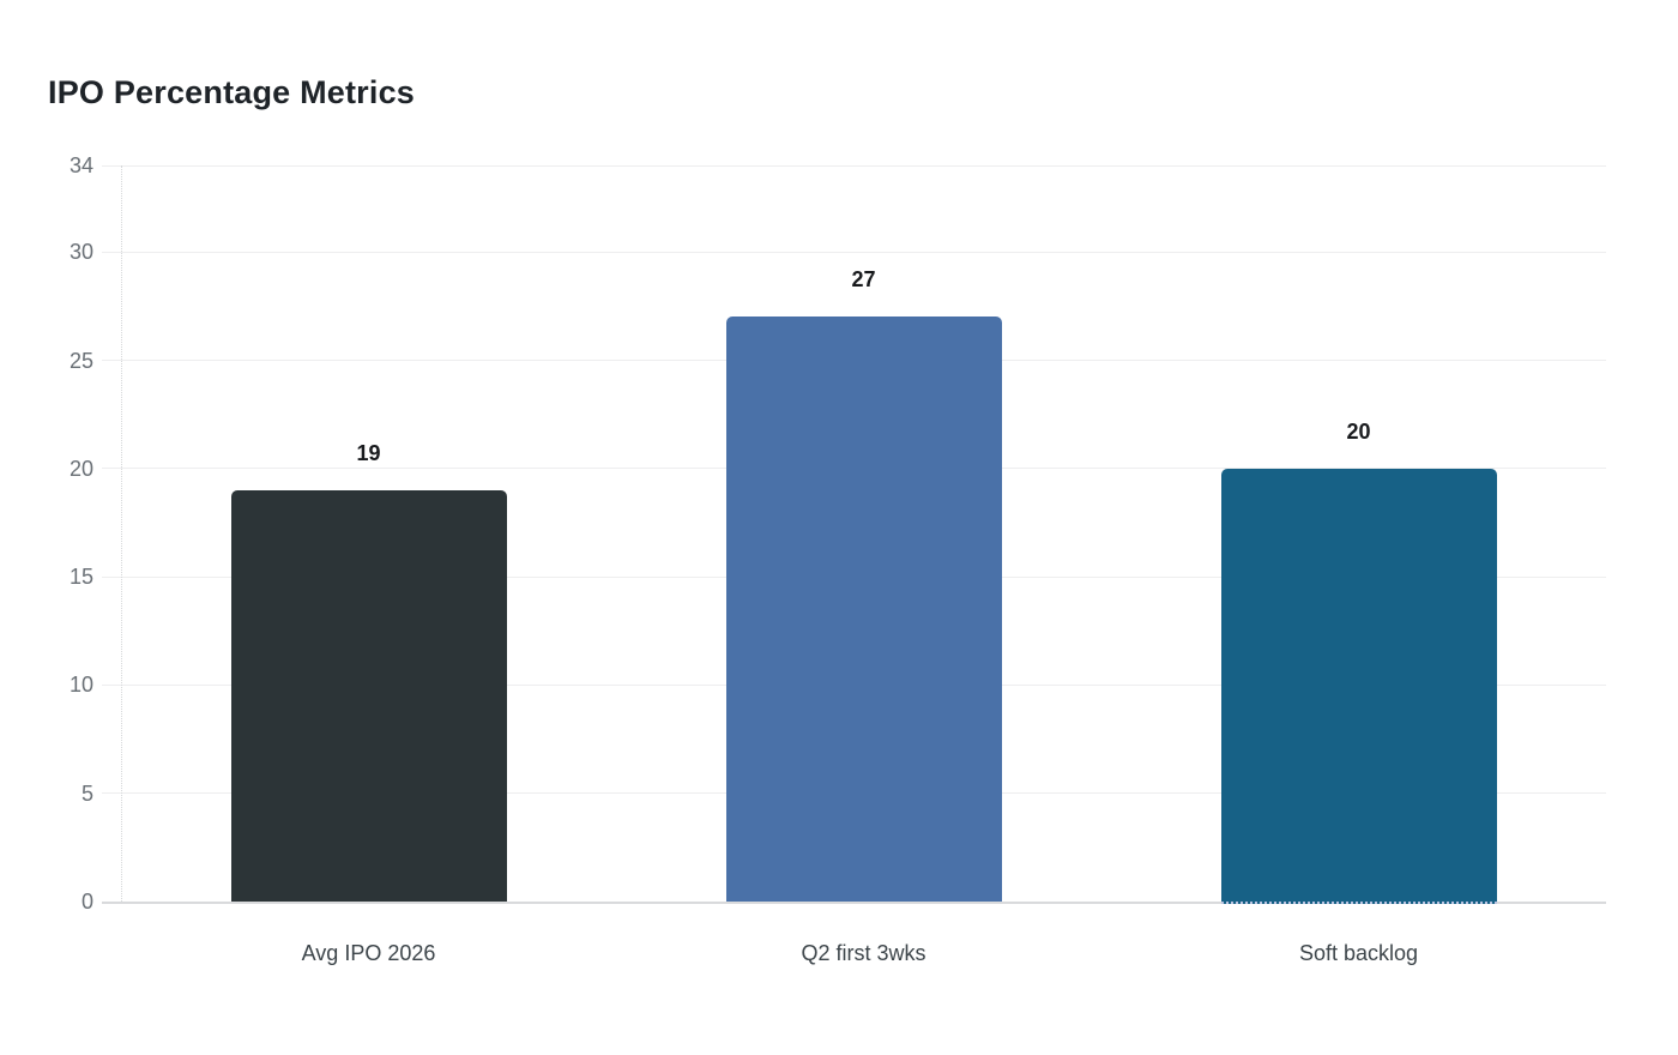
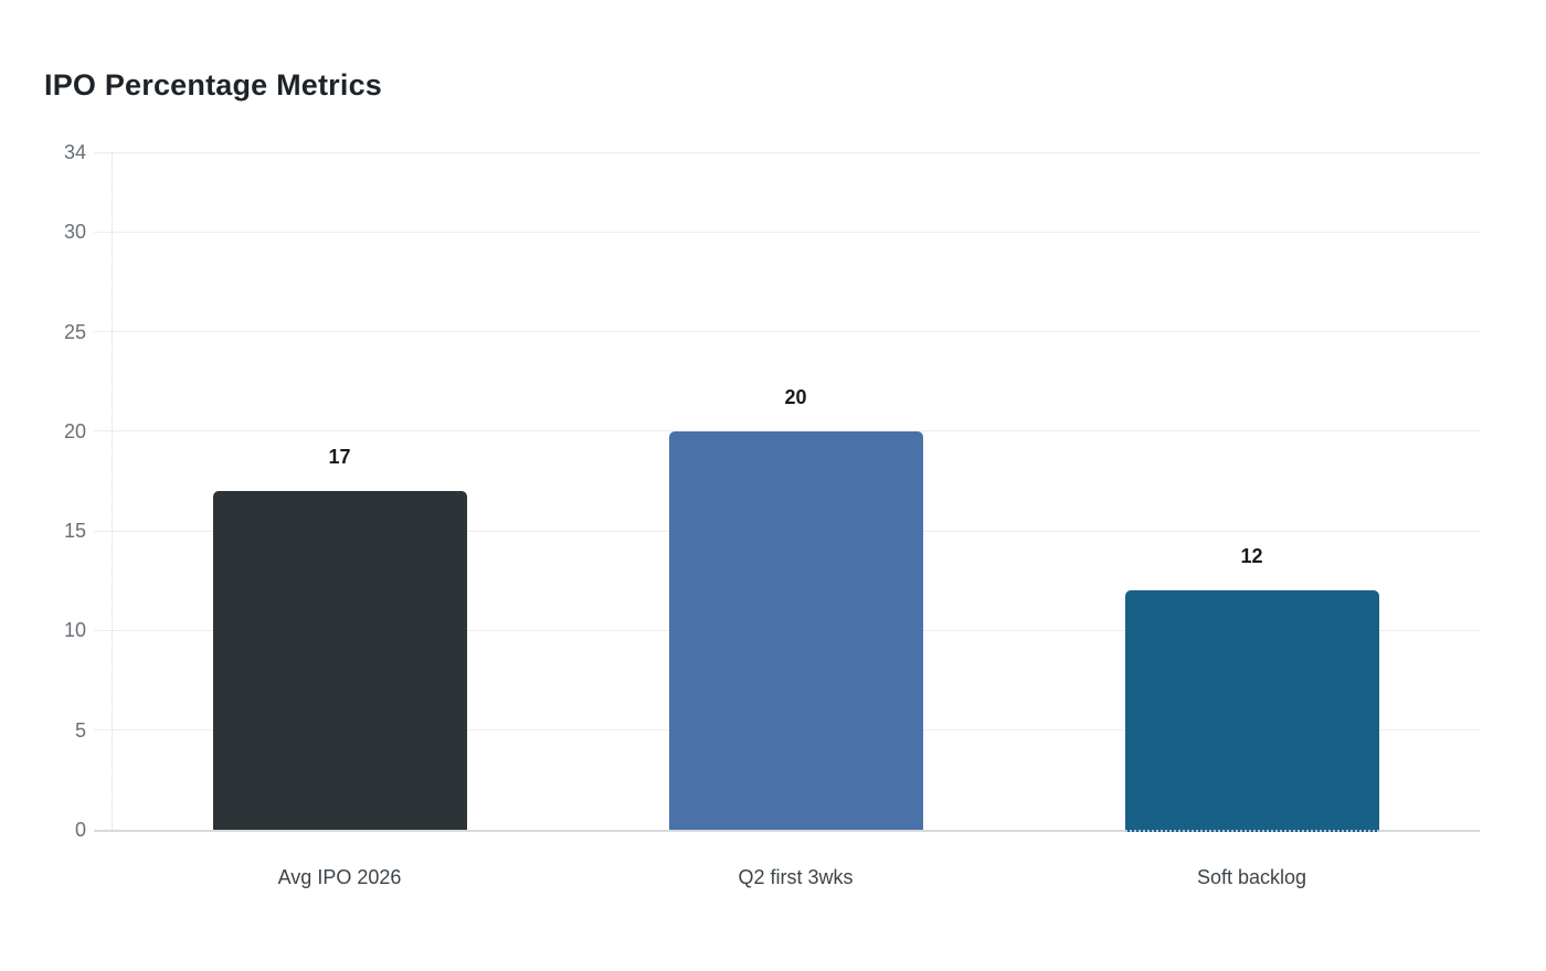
Avg IPO 2026: 19 -> 17
Q2 first 3wks: 27 -> 20
Soft backlog: 20 -> 12
